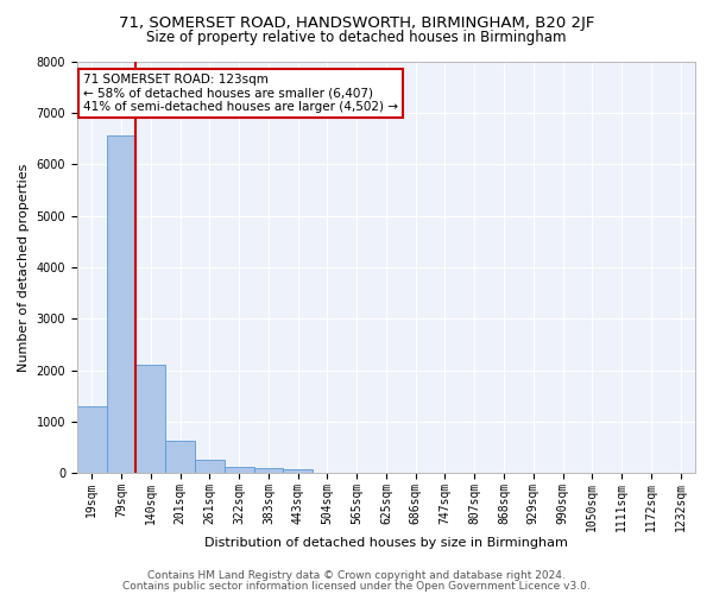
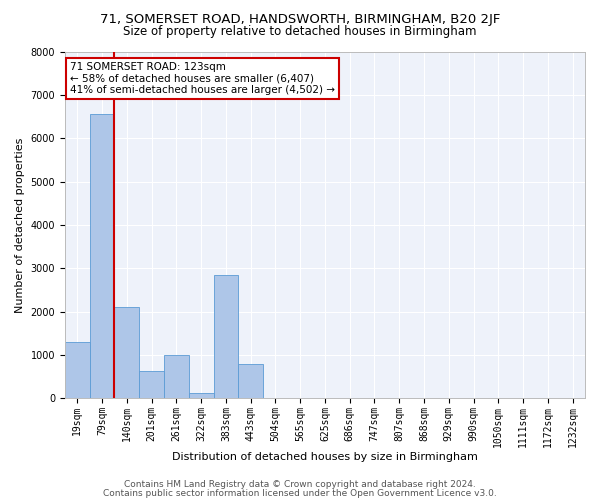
261sqm: 250 -> 1000
383sqm: 90 -> 2850
443sqm: 70 -> 800
